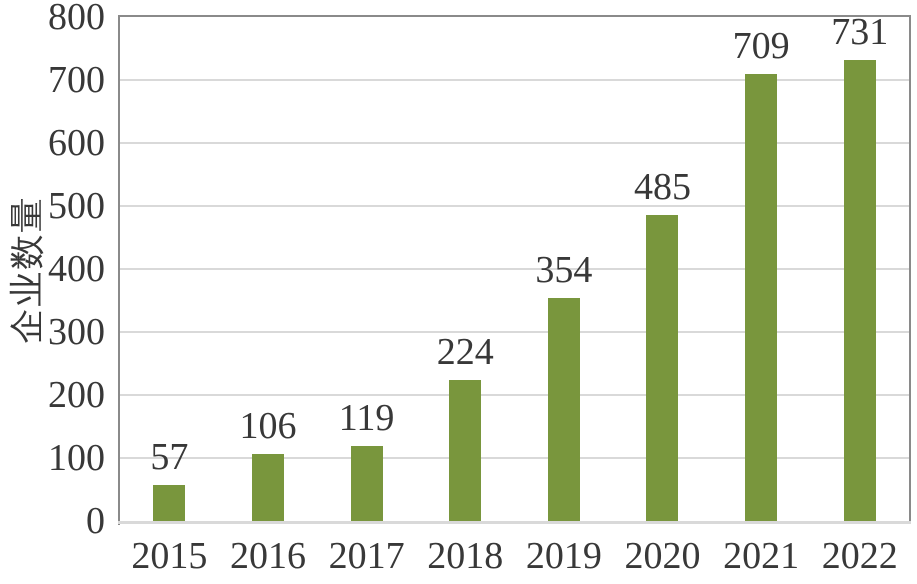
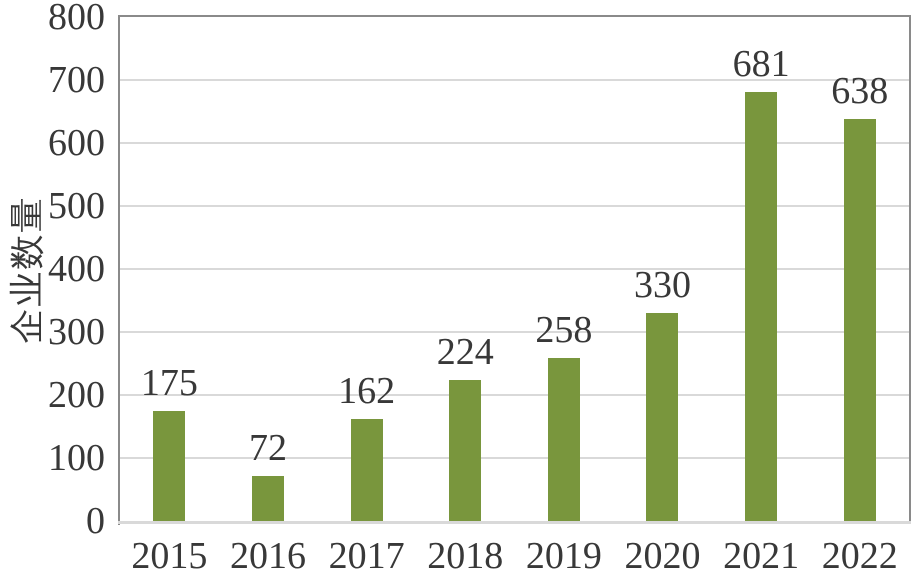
2015: 57 -> 175
2016: 106 -> 72
2017: 119 -> 162
2019: 354 -> 258
2020: 485 -> 330
2021: 709 -> 681
2022: 731 -> 638
